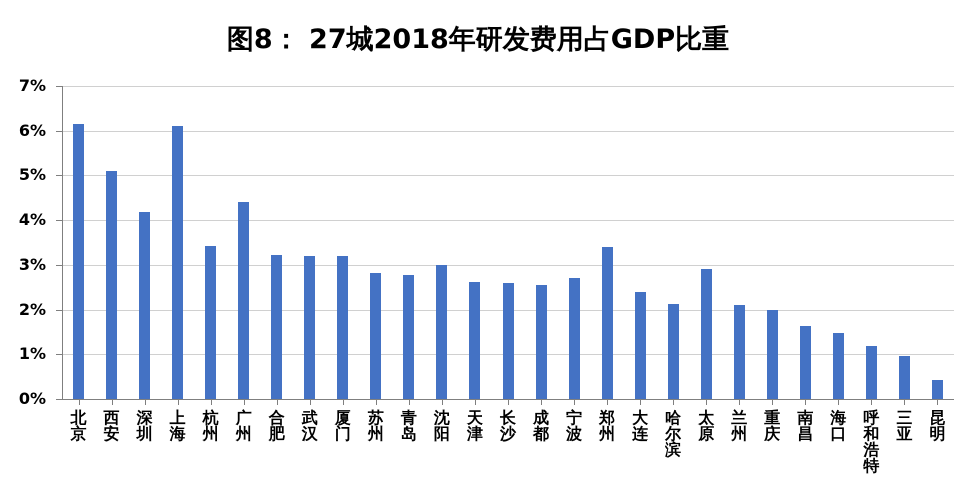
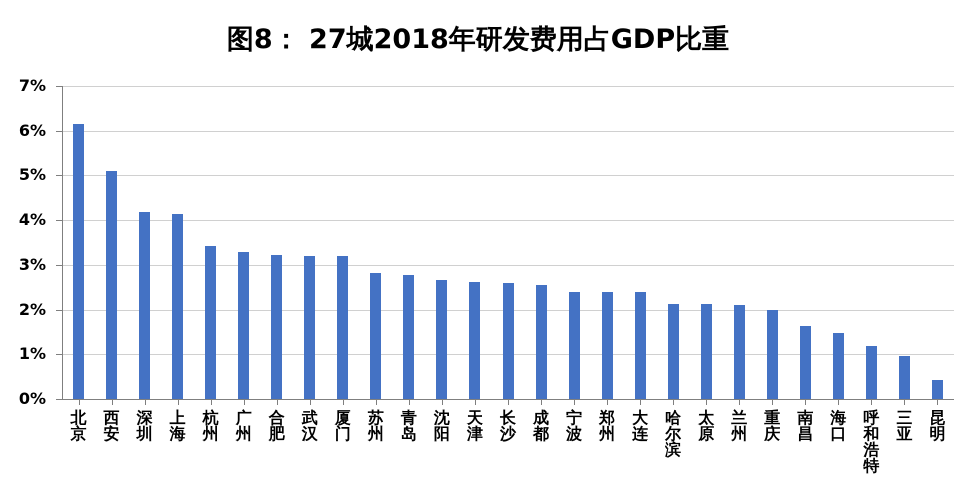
上海: 6.1% -> 4.1%
广州: 4.4% -> 3.3%
沈阳: 3.0% -> 2.7%
宁波: 2.7% -> 2.4%
郑州: 3.4% -> 2.4%
太原: 2.9% -> 2.1%
